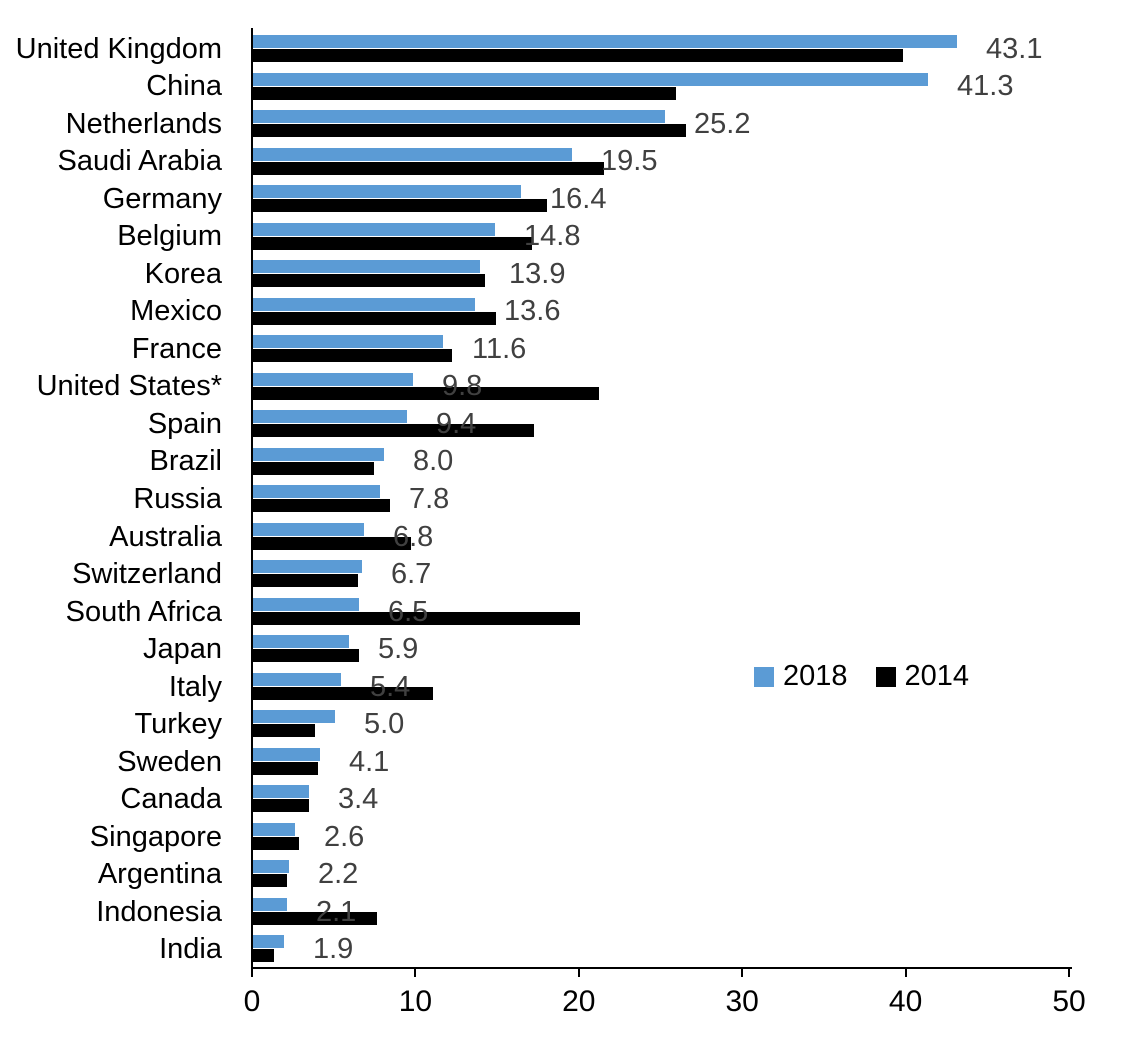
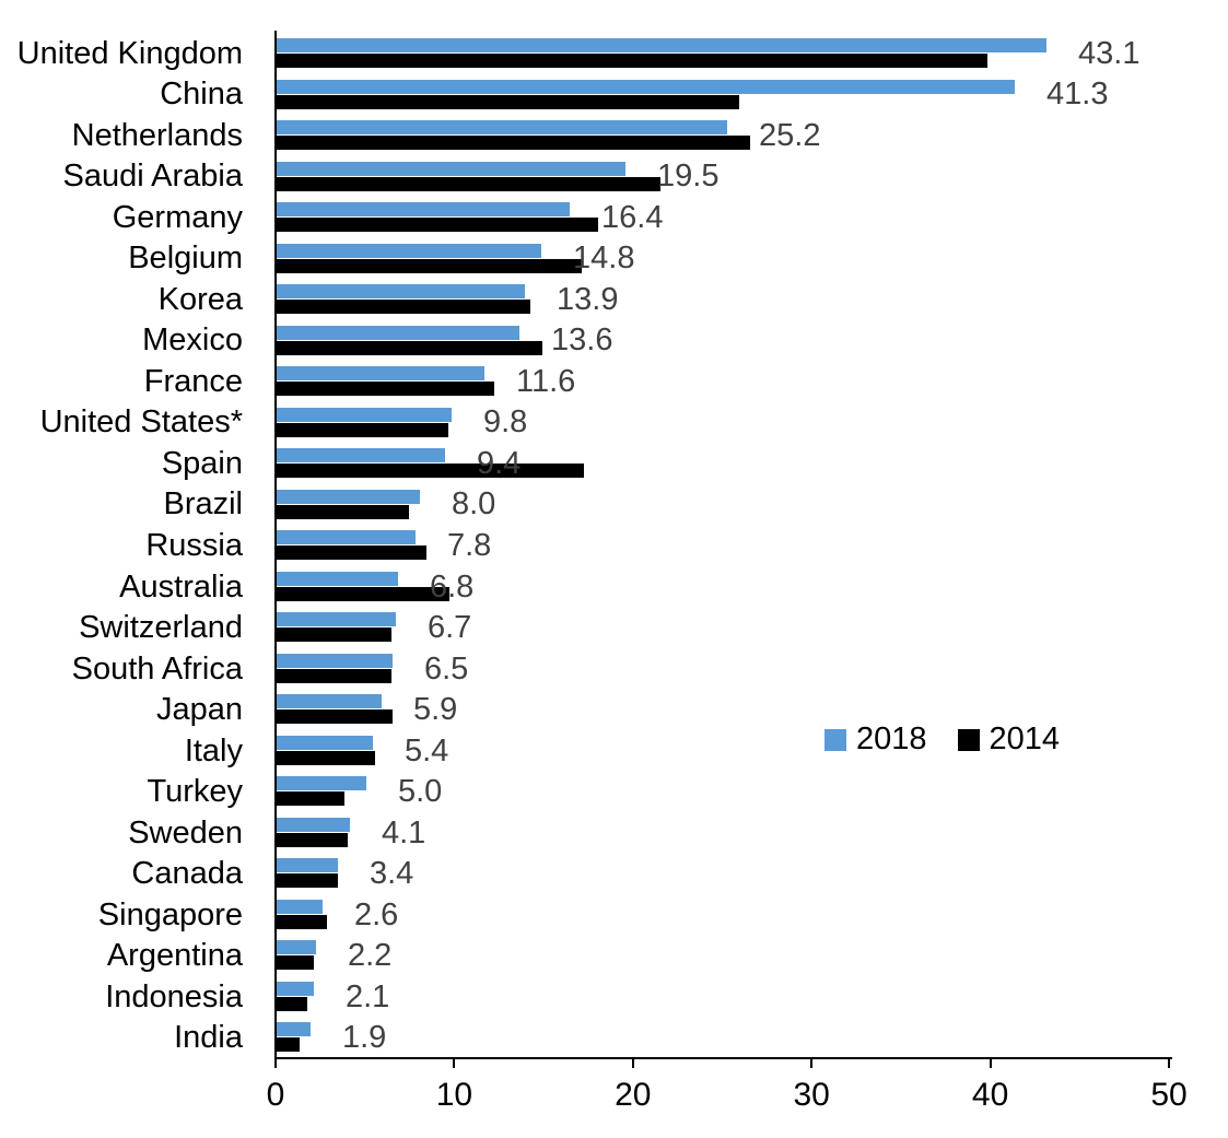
2014/United States*: 21.2 -> 9.6
2014/South Africa: 20.0 -> 6.4
2014/Italy: 11.0 -> 5.5
2014/Indonesia: 7.6 -> 1.7
